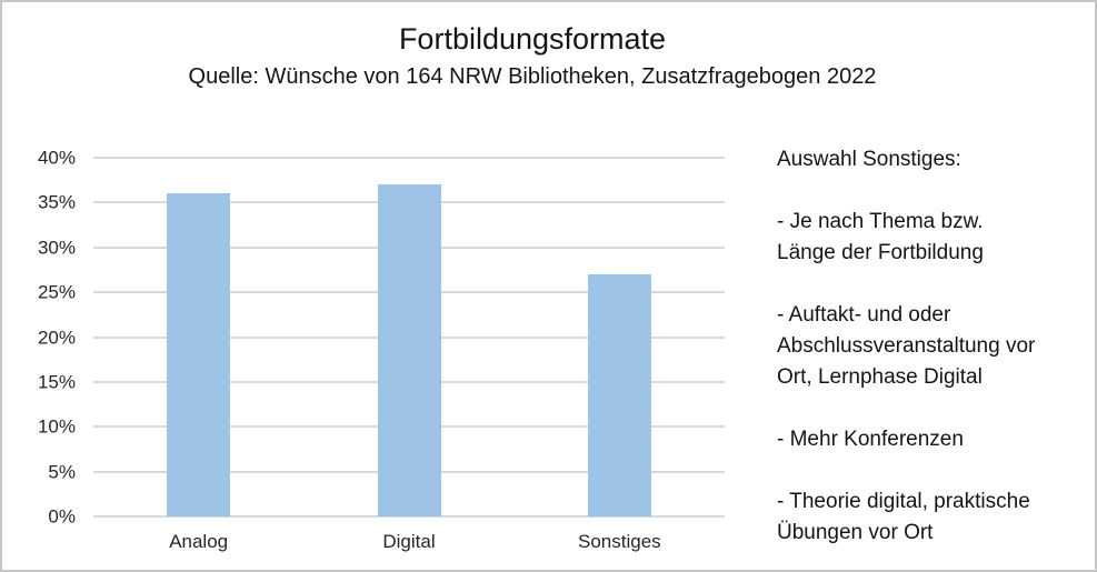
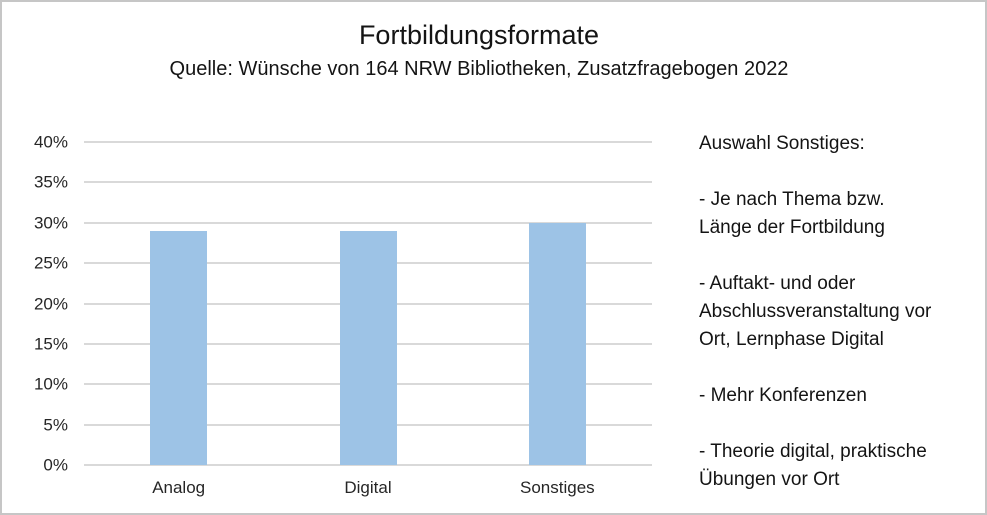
Analog: 36% -> 29%
Digital: 37% -> 29%
Sonstiges: 27% -> 30%
